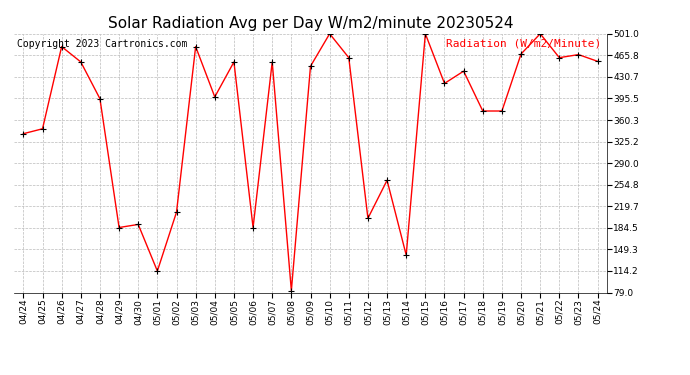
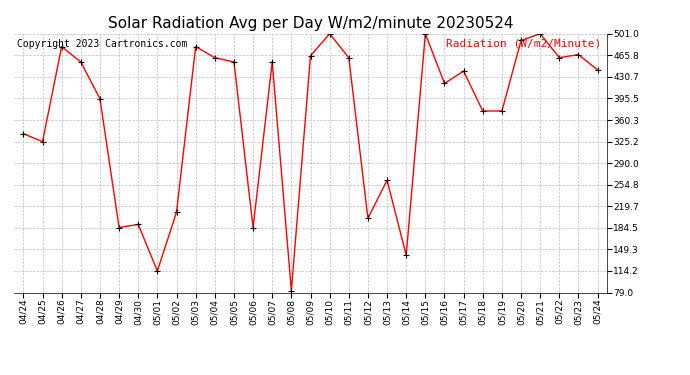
04/25: 346 -> 325
05/04: 398 -> 462
05/09: 448 -> 465
05/20: 468 -> 490
05/24: 456 -> 442
